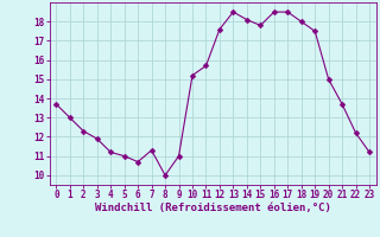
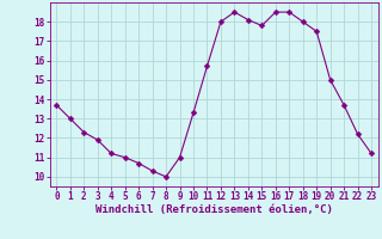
7: 11.3 -> 10.3
10: 15.2 -> 13.3
12: 17.6 -> 18.0
